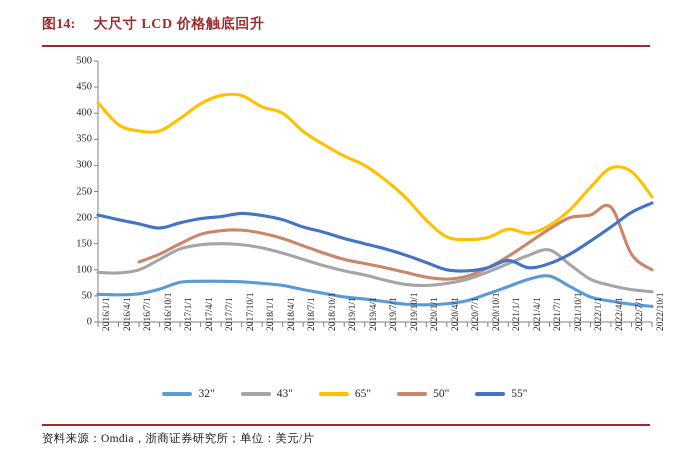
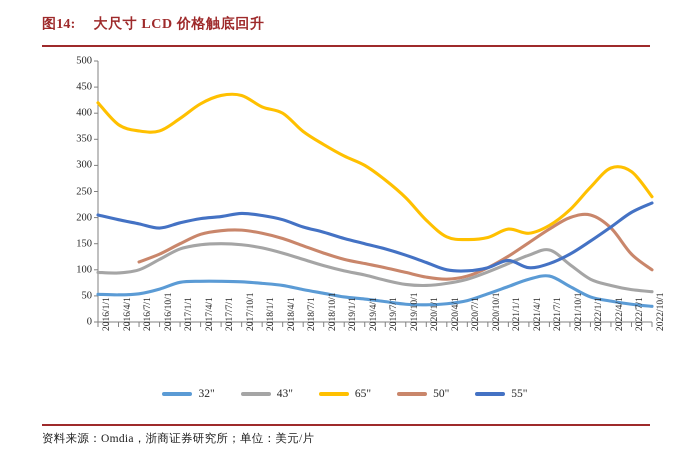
50"/2022/4/1: 220 -> 180
